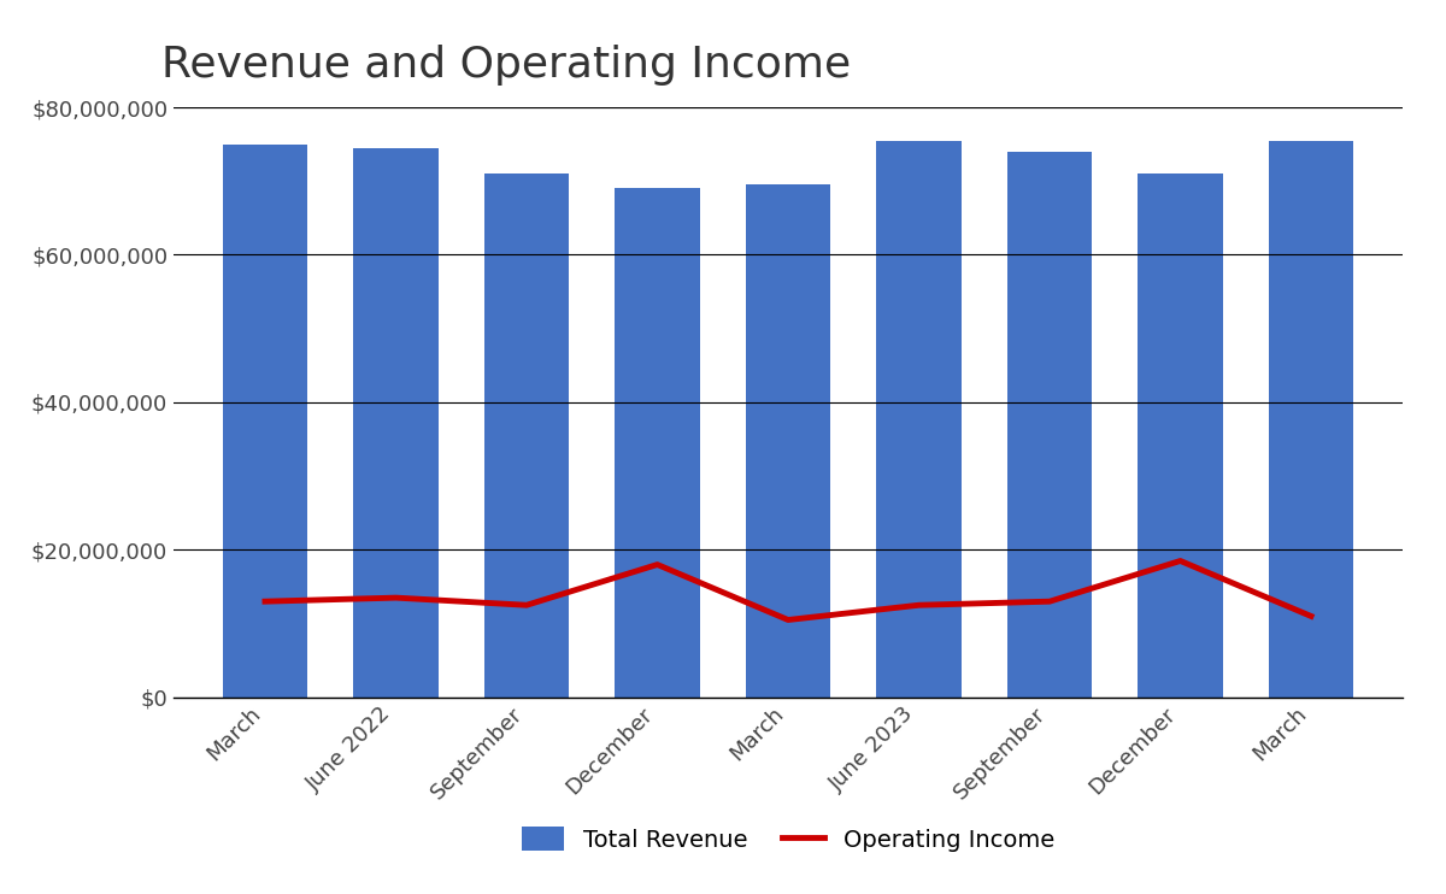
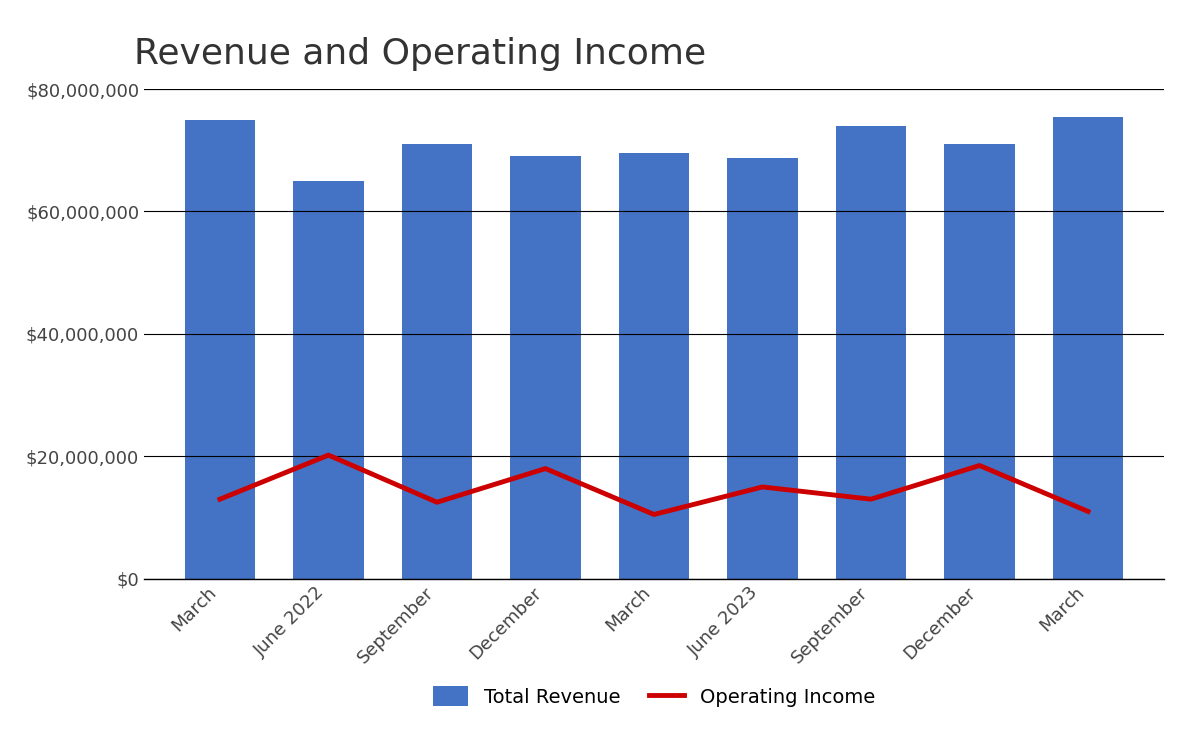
Total Revenue/June 2022: $74,500,000 -> $65,000,000
Operating Income/June 2022: $13,500,000 -> $20,200,000
Total Revenue/June 2023: $75,500,000 -> $68,800,000
Operating Income/June 2023: $12,500,000 -> $15,000,000
